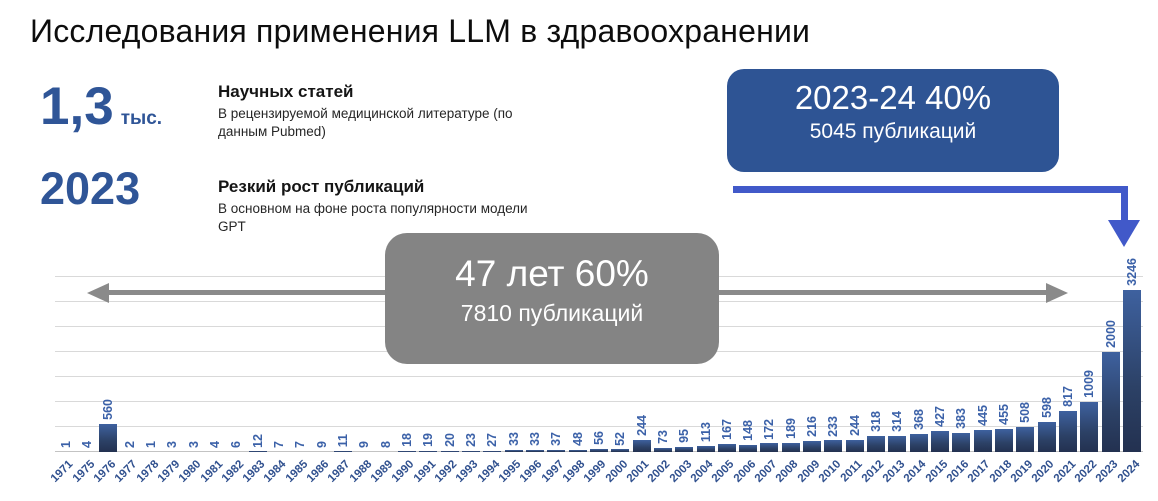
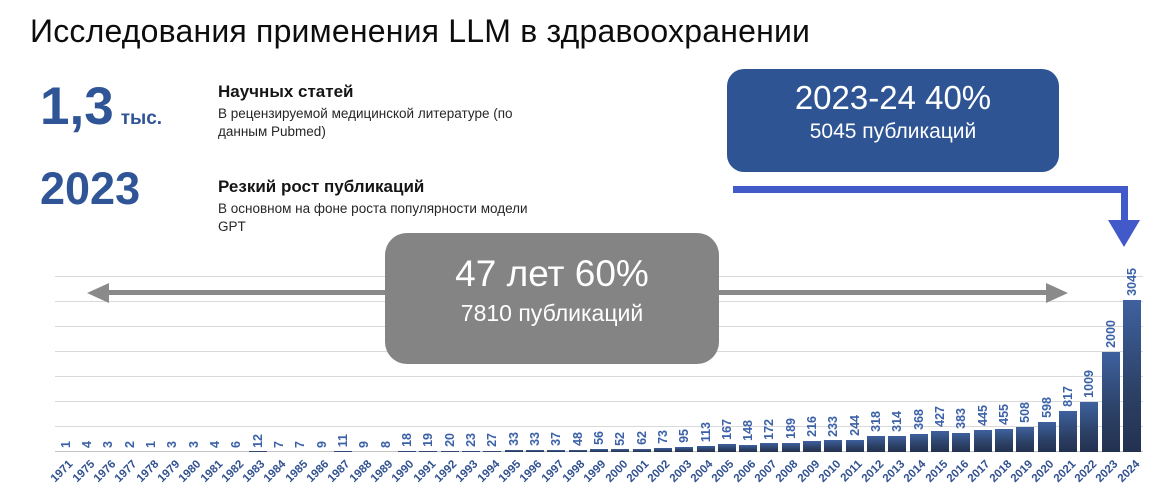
1976: 560 -> 3
2001: 244 -> 62
2024: 3246 -> 3045
